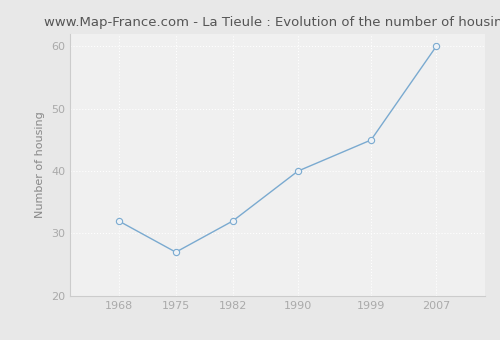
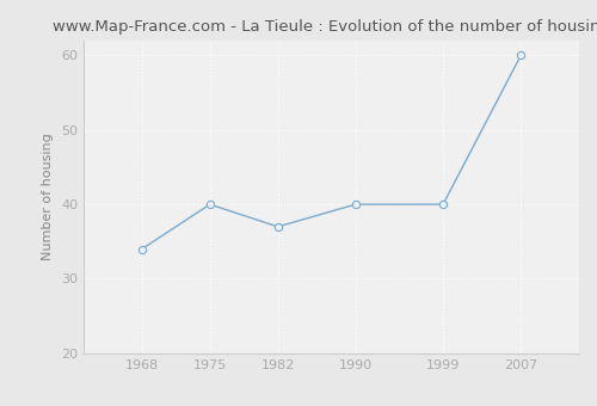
1968: 32 -> 34
1975: 27 -> 40
1982: 32 -> 37
1999: 45 -> 40
